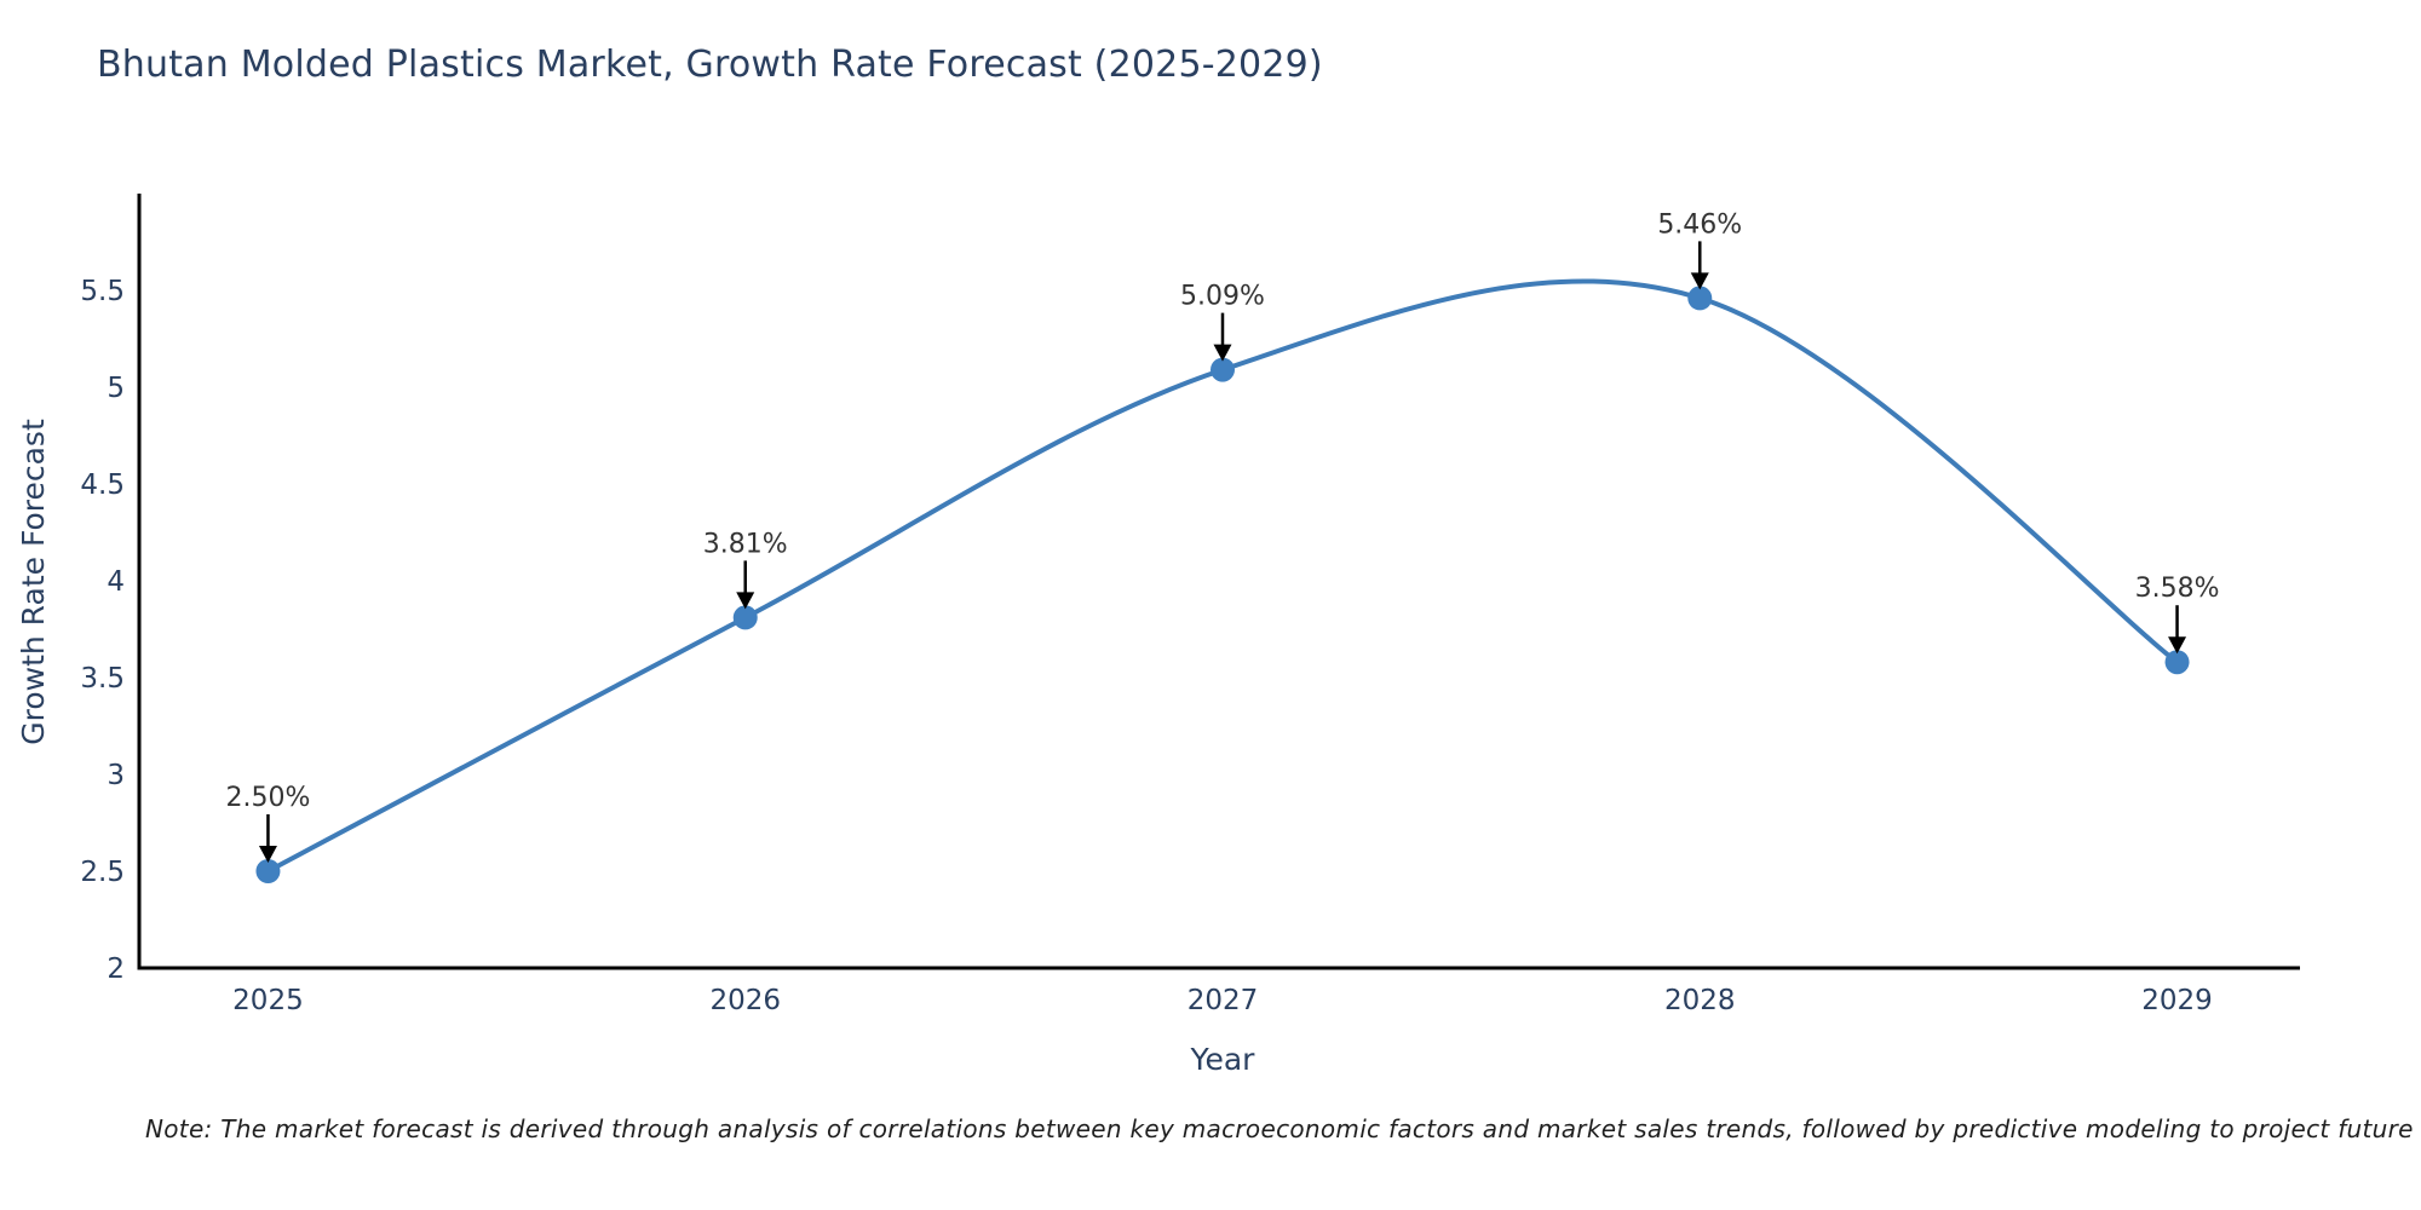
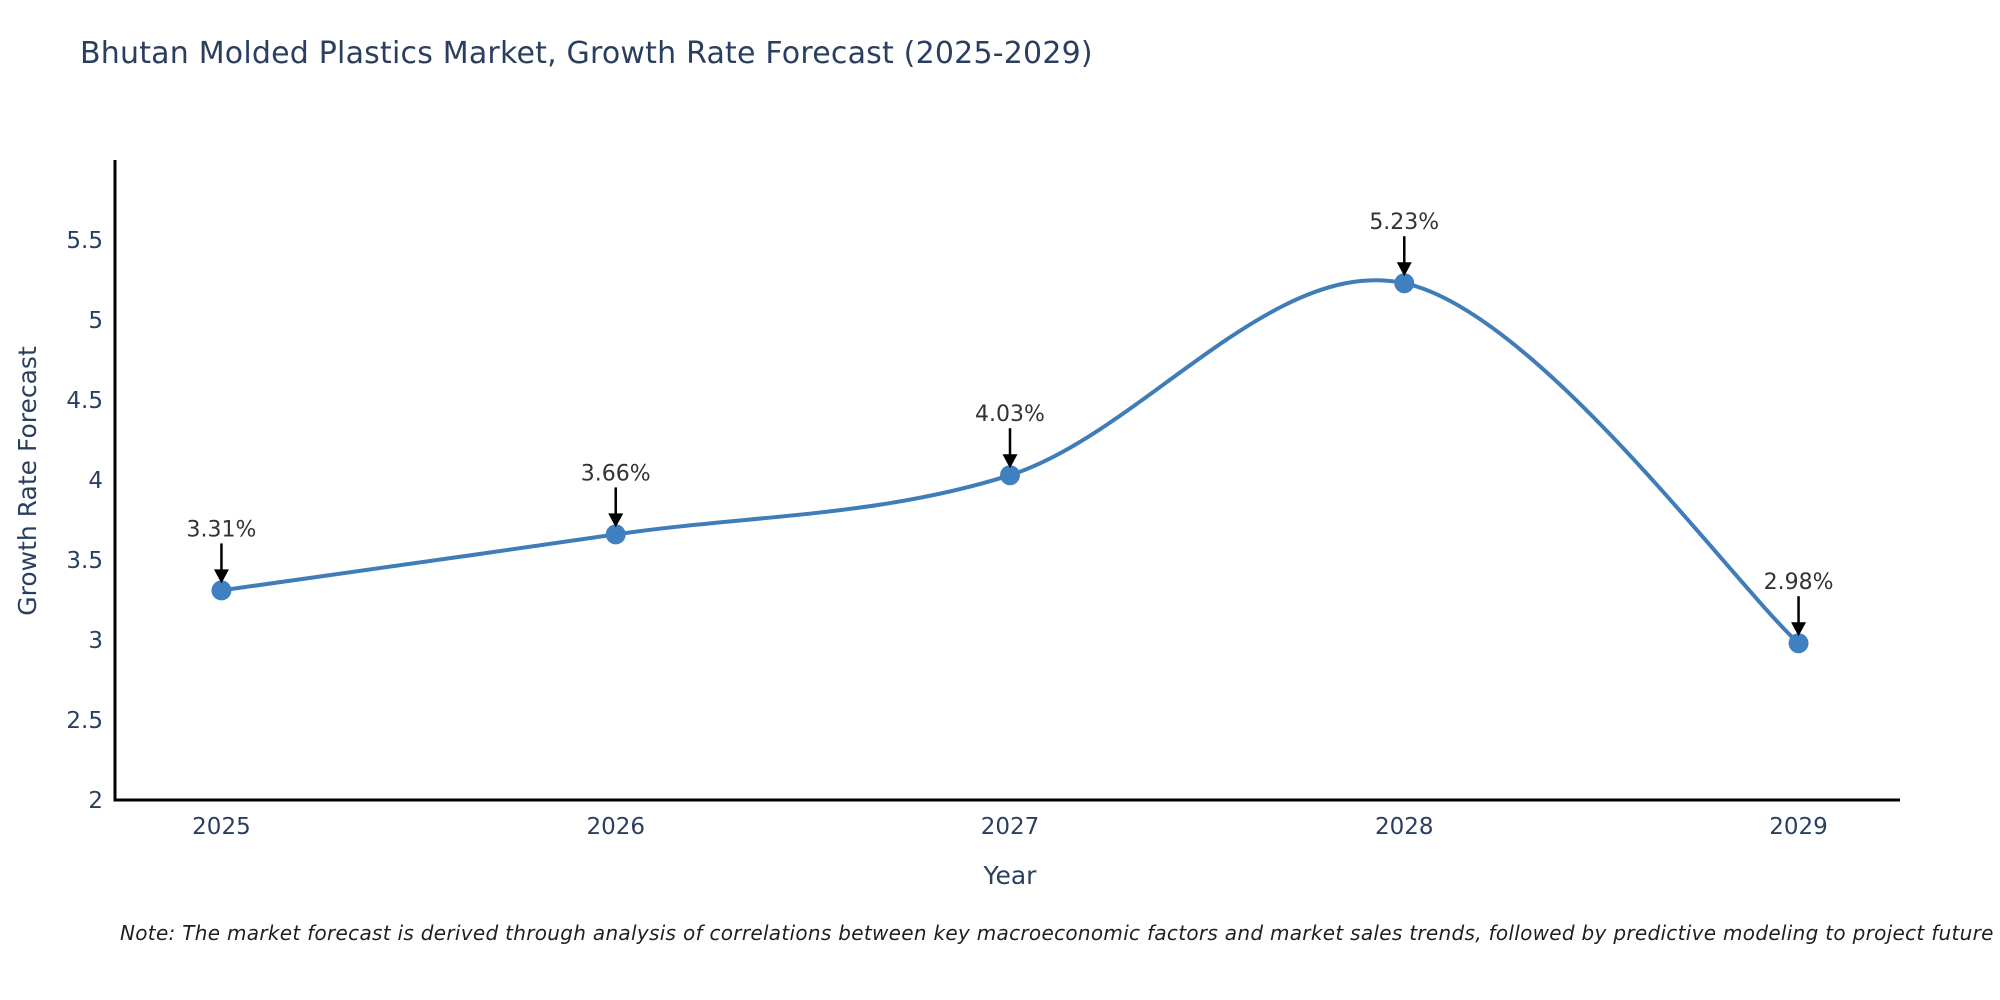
2025: 2.50% -> 3.31%
2026: 3.81% -> 3.66%
2027: 5.09% -> 4.03%
2028: 5.46% -> 5.23%
2029: 3.58% -> 2.98%
